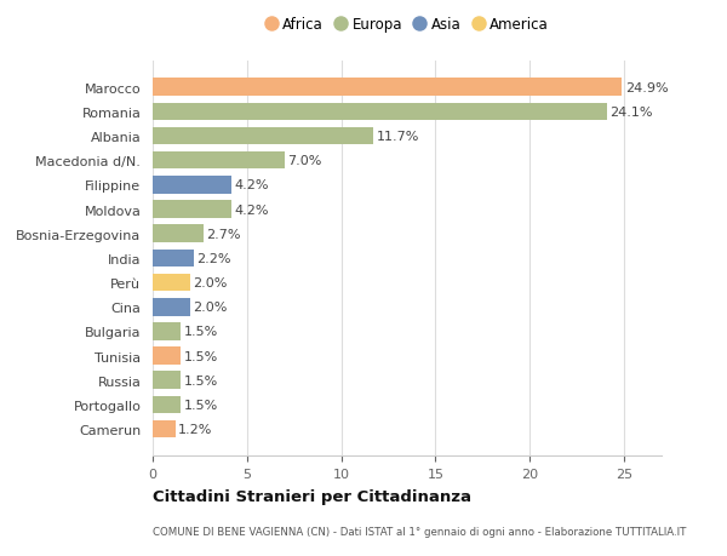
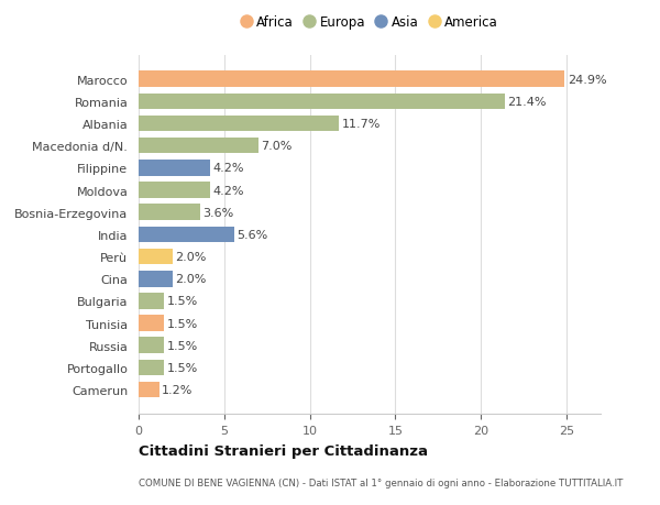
Romania: 24.1% -> 21.4%
Bosnia-Erzegovina: 2.7% -> 3.6%
India: 2.2% -> 5.6%
